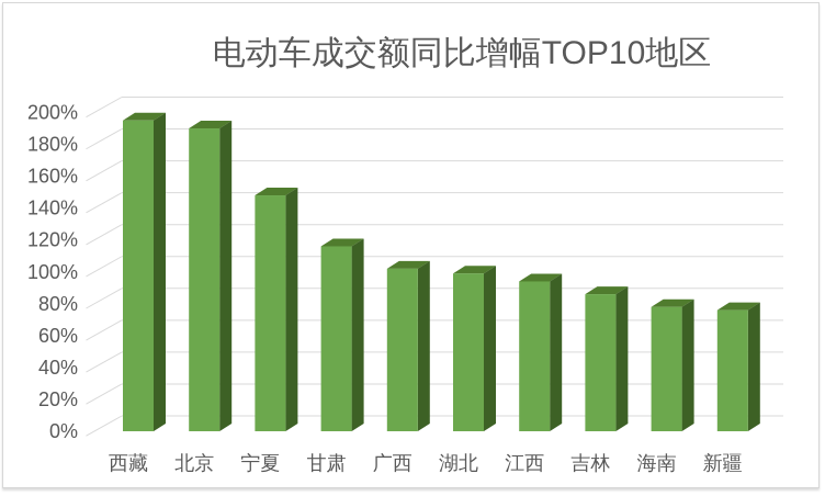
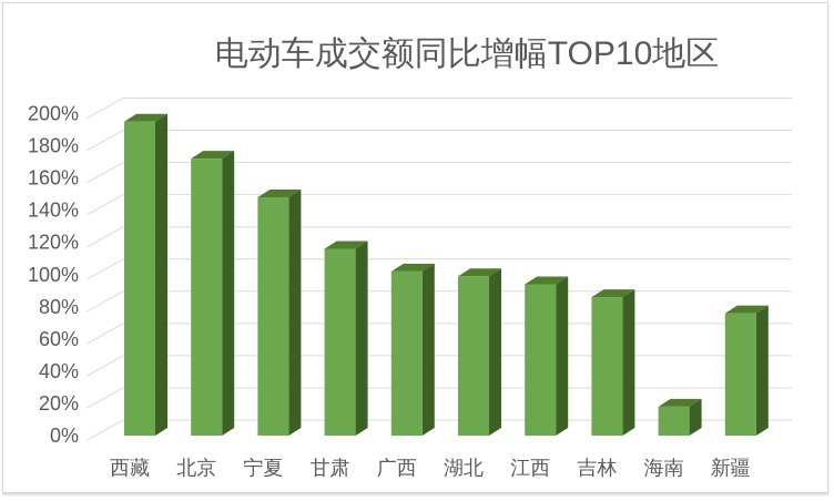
北京: 190% -> 172%
海南: 78% -> 18%
